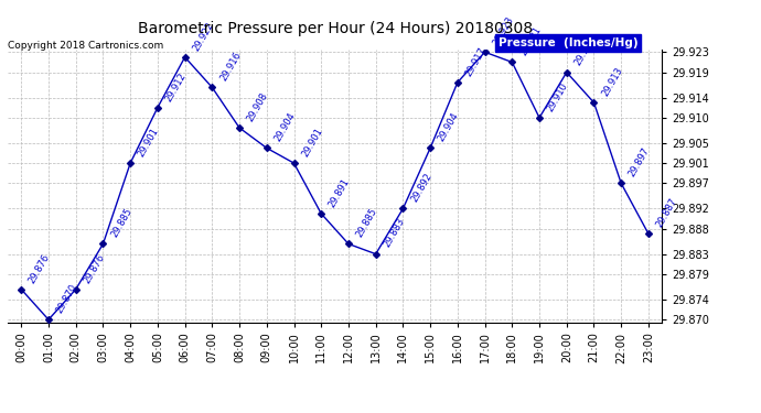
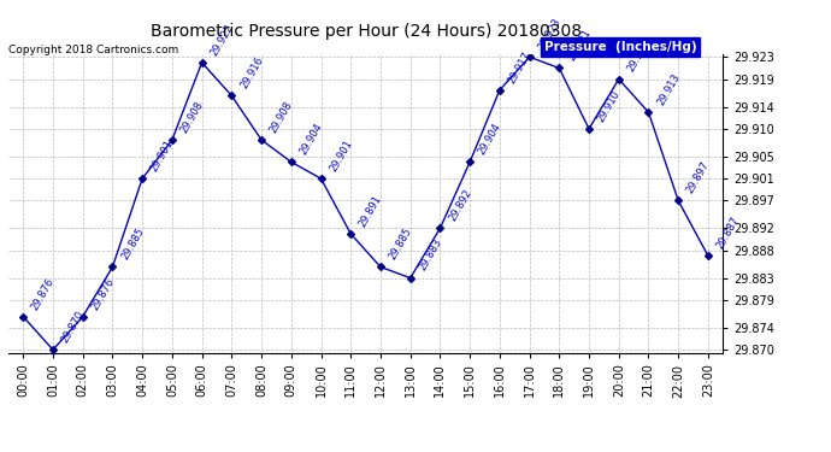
05:00: 29.912 -> 29.908
